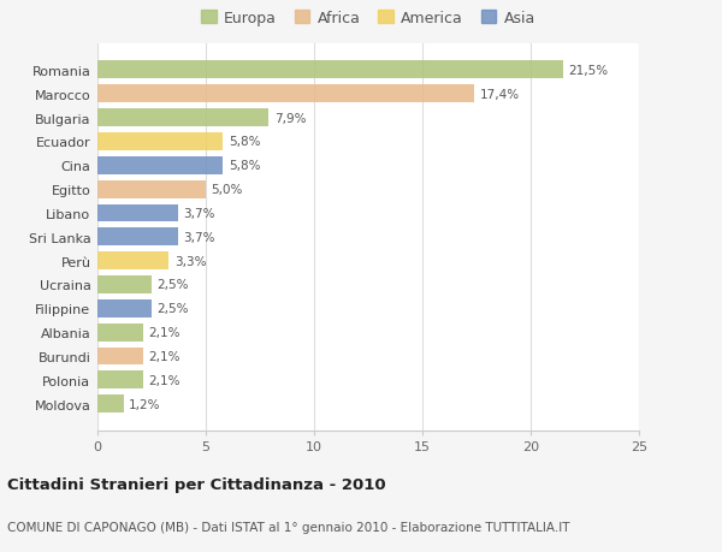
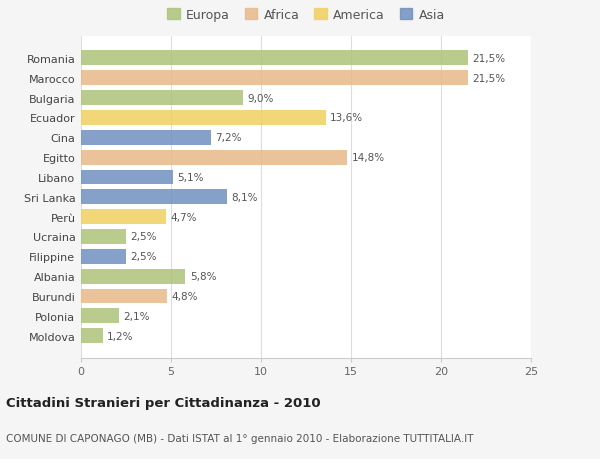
Marocco: 17,4% -> 21,5%
Bulgaria: 7,9% -> 9,0%
Ecuador: 5,8% -> 13,6%
Cina: 5,8% -> 7,2%
Egitto: 5,0% -> 14,8%
Libano: 3,7% -> 5,1%
Sri Lanka: 3,7% -> 8,1%
Perù: 3,3% -> 4,7%
Albania: 2,1% -> 5,8%
Burundi: 2,1% -> 4,8%
